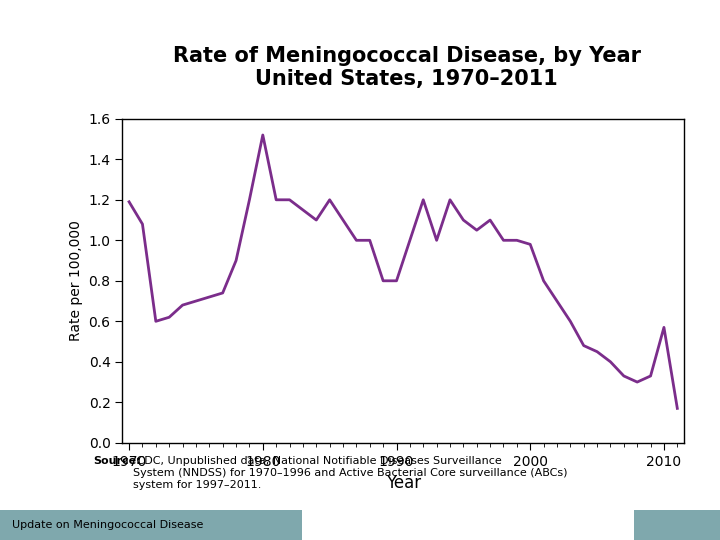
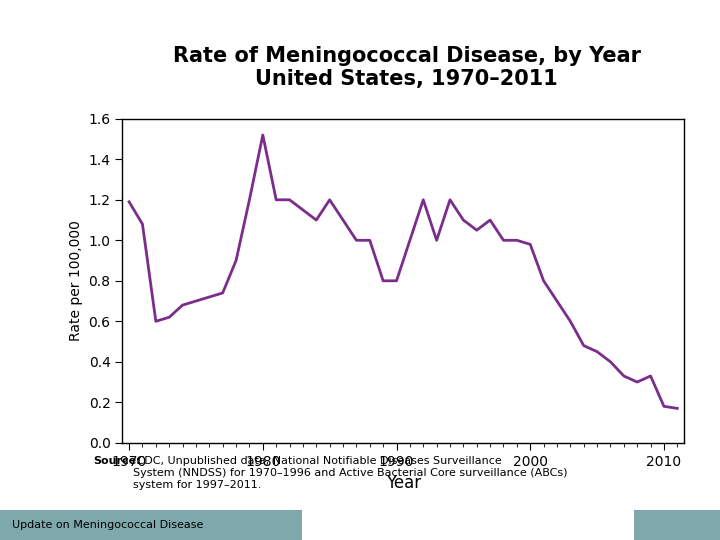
2010: 0.57 -> 0.18
